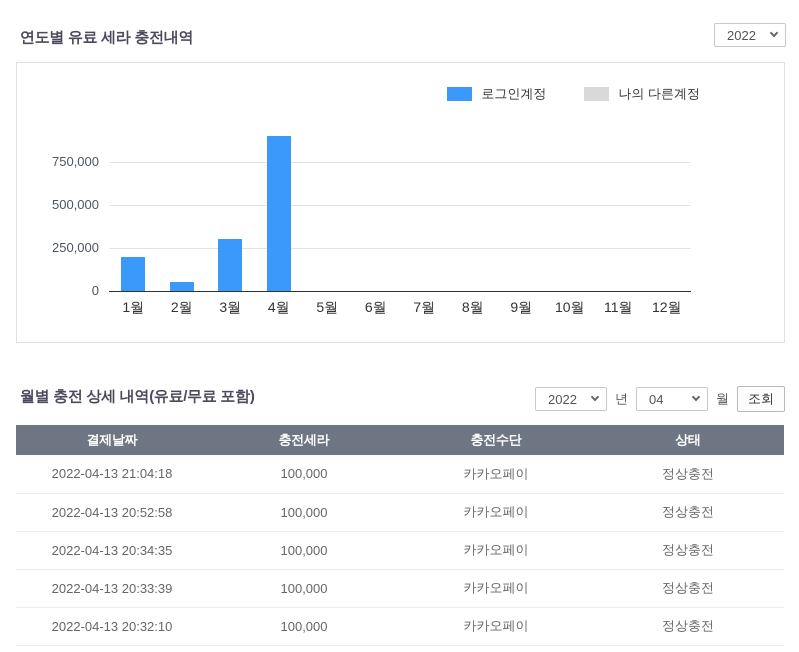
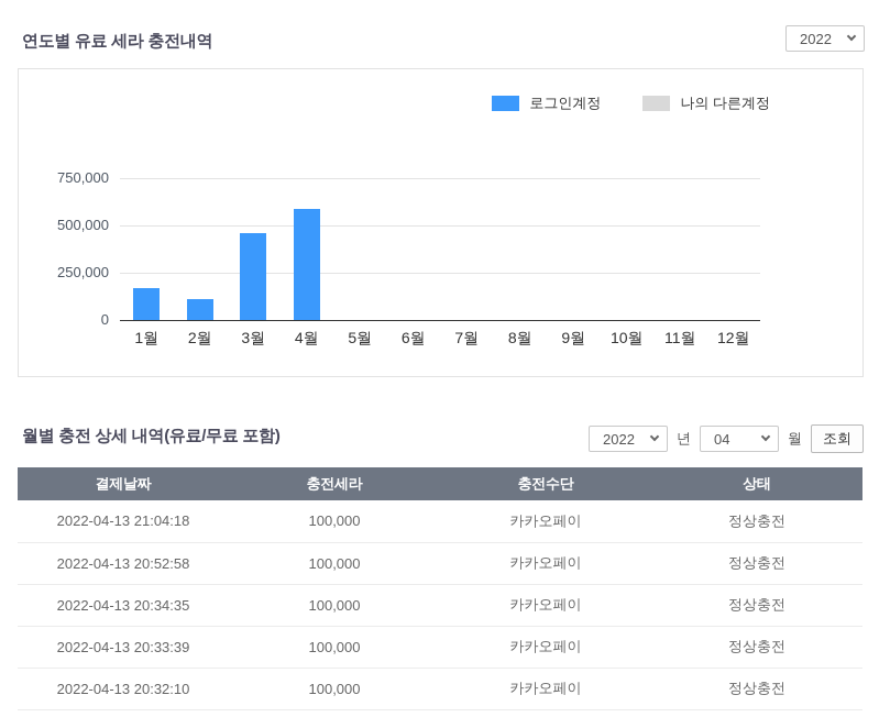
로그인계정/1월: 200000 -> 170000
로그인계정/2월: 50000 -> 110000
로그인계정/3월: 300000 -> 460000
로그인계정/4월: 900000 -> 590000
